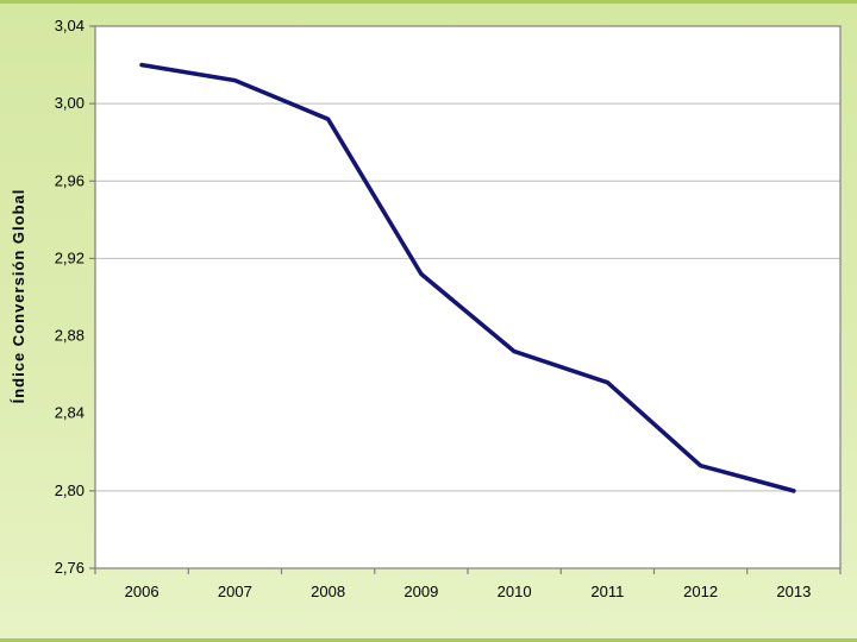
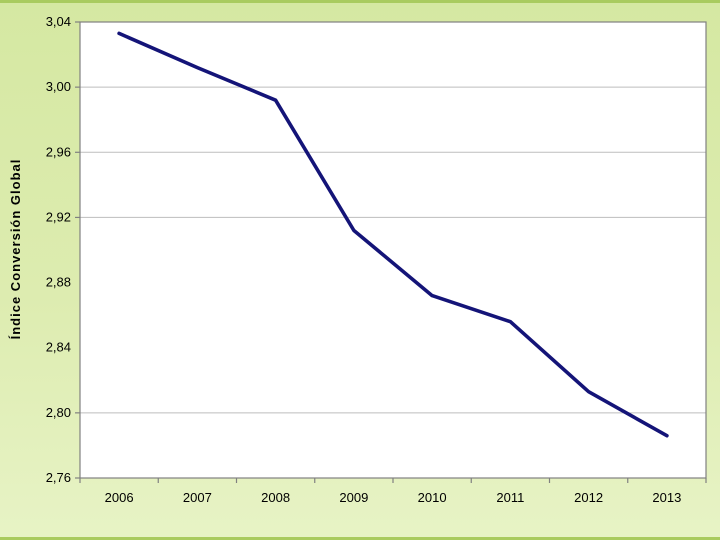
2006: 3,02 -> 3,03
2013: 2,80 -> 2,79
